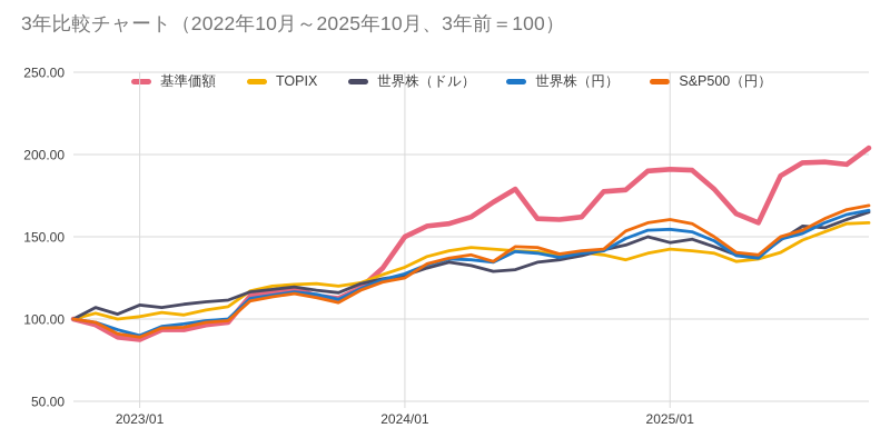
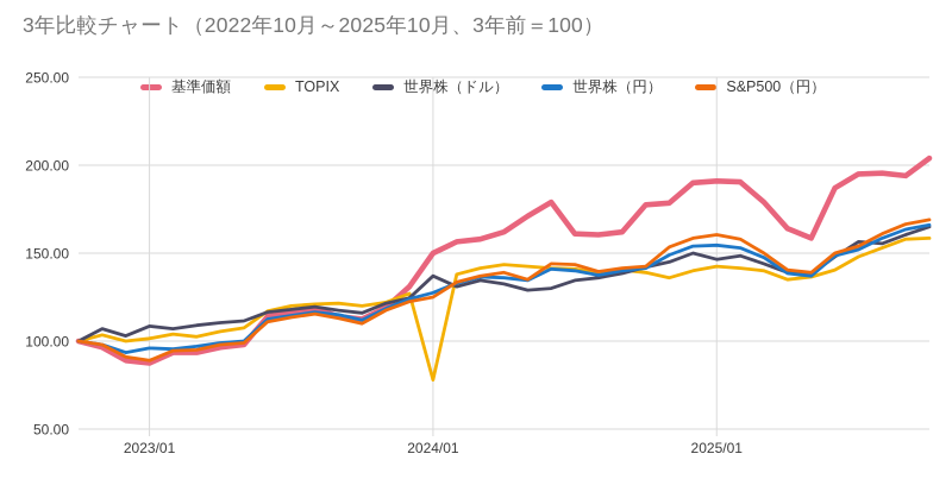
世界株（円）/2023/01: 90 -> 96
TOPIX/2024/01: 132 -> 78
世界株（ドル）/2024/01: 126 -> 137
